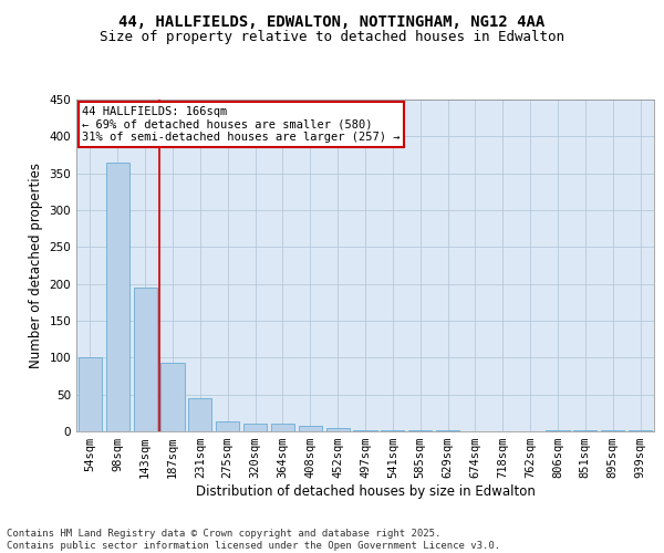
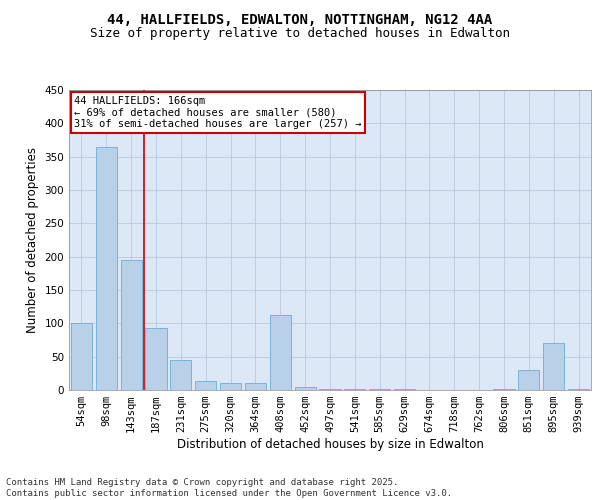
408sqm: 7 -> 112
851sqm: 1 -> 30
895sqm: 1 -> 70
